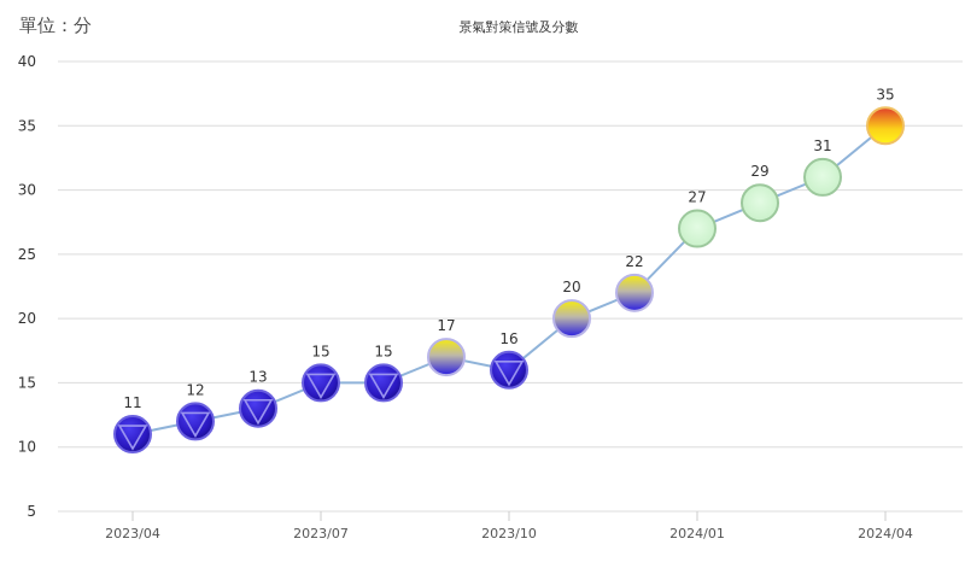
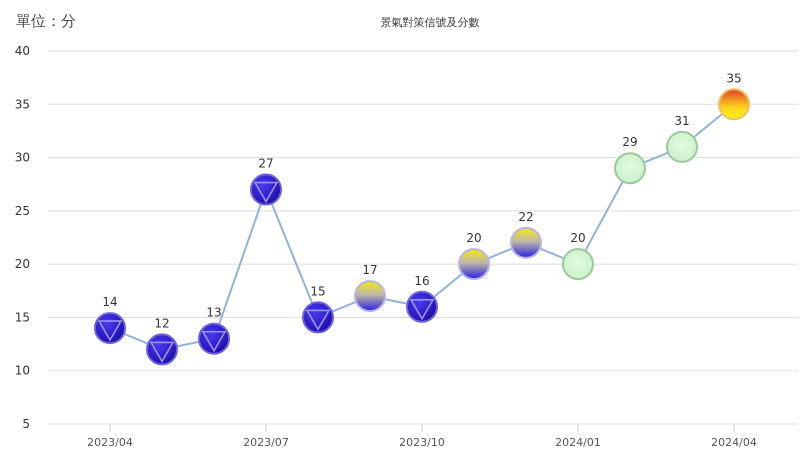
2023/04: 11 -> 14
2023/07: 15 -> 27
2024/01: 27 -> 20
